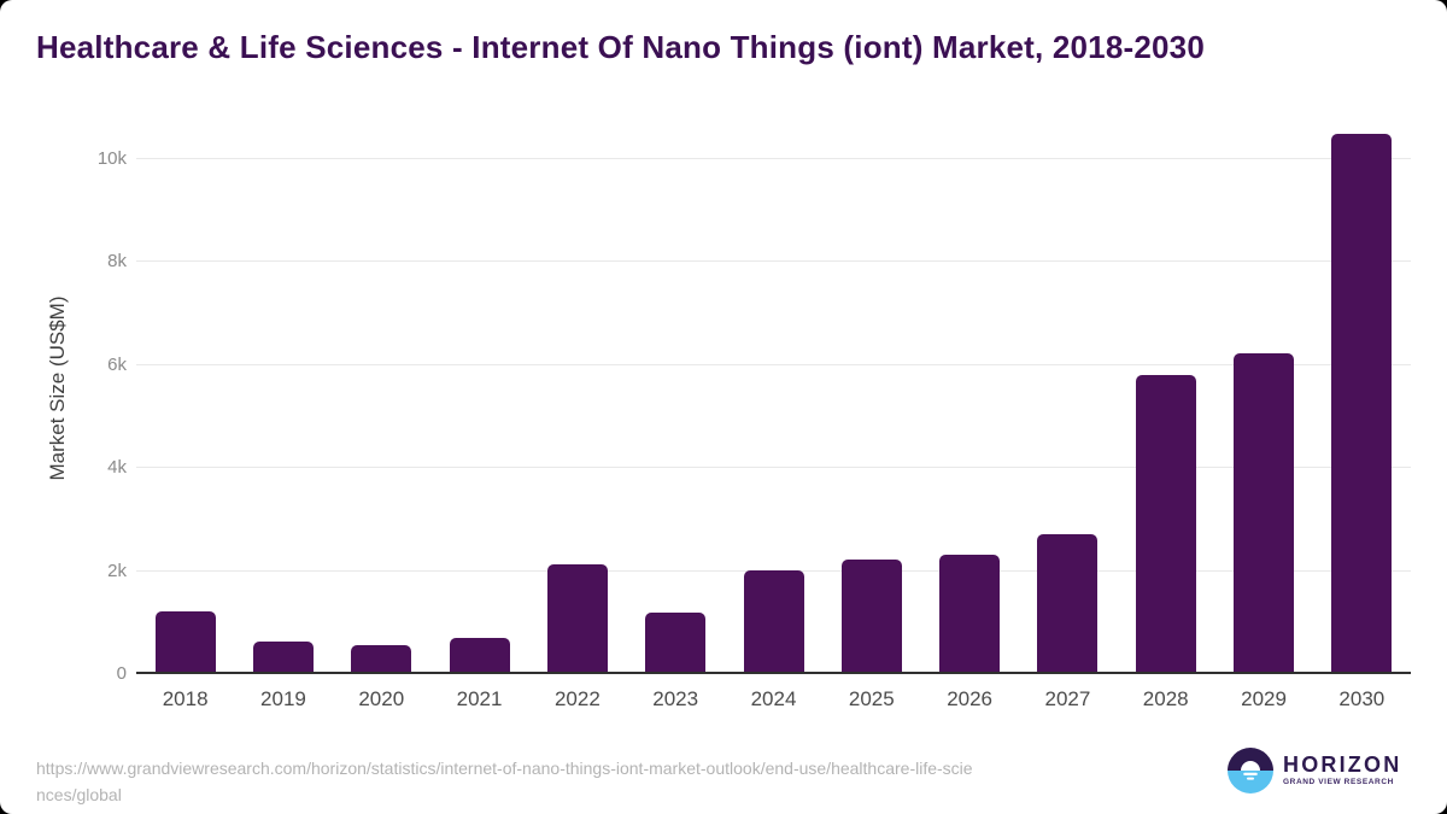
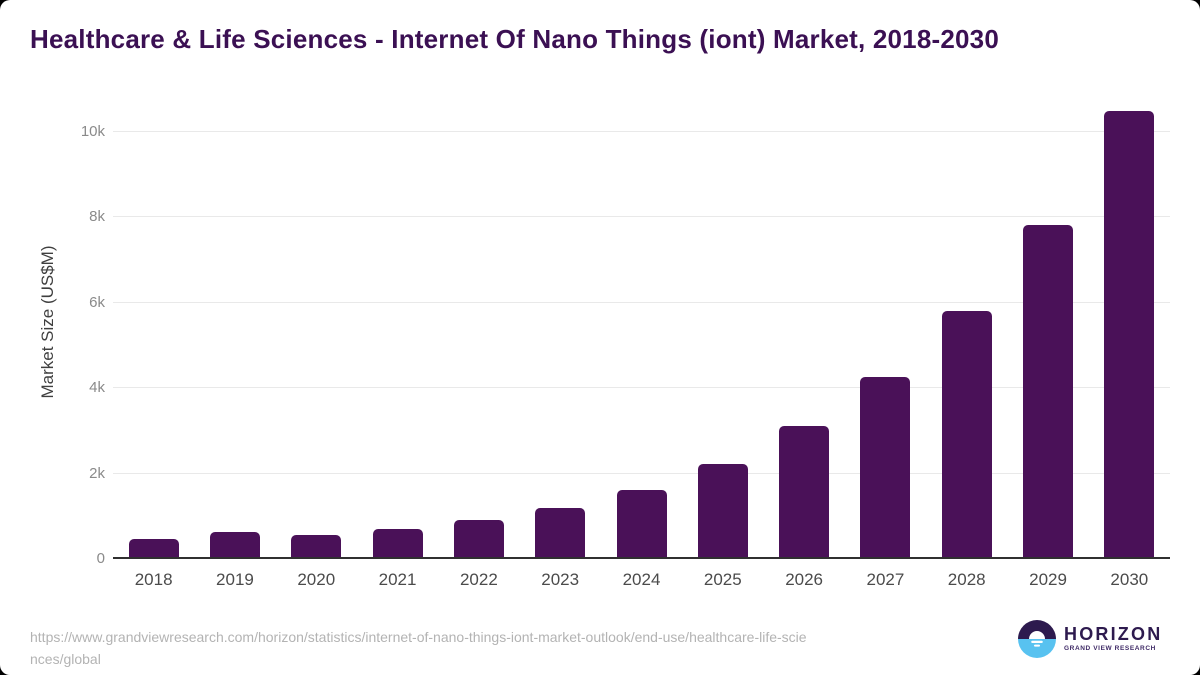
2018: 1.2k -> 0.4k
2022: 2.1k -> 0.9k
2024: 2.0k -> 1.6k
2026: 2.3k -> 3.1k
2027: 2.7k -> 4.2k
2029: 6.2k -> 7.8k
